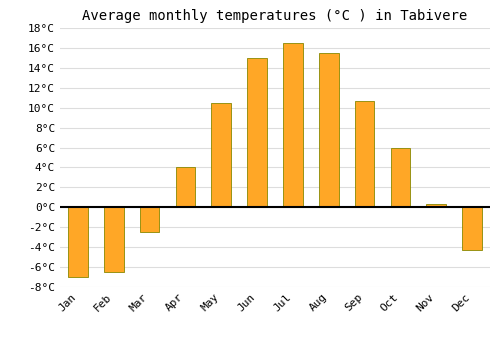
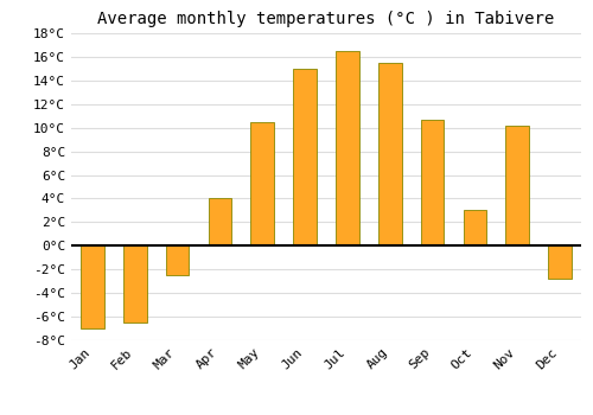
Oct: 6.0°C -> 3.0°C
Nov: 0.3°C -> 10.2°C
Dec: -4.3°C -> -2.8°C
